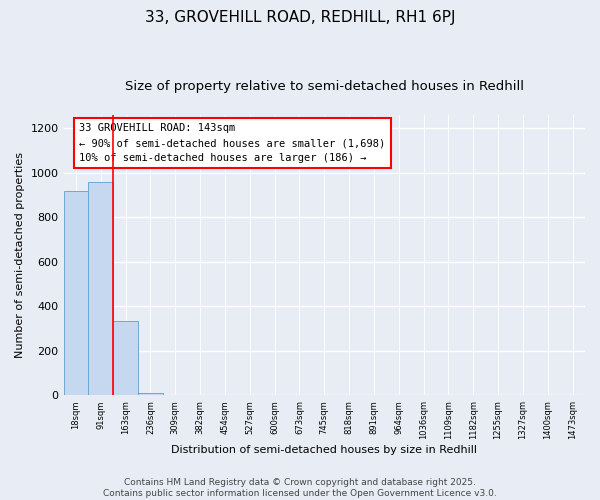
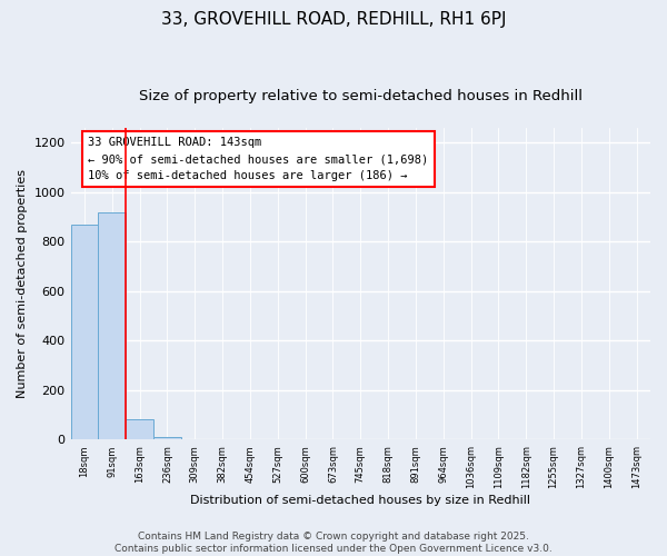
18sqm: 920 -> 870
91sqm: 960 -> 920
163sqm: 335 -> 85
